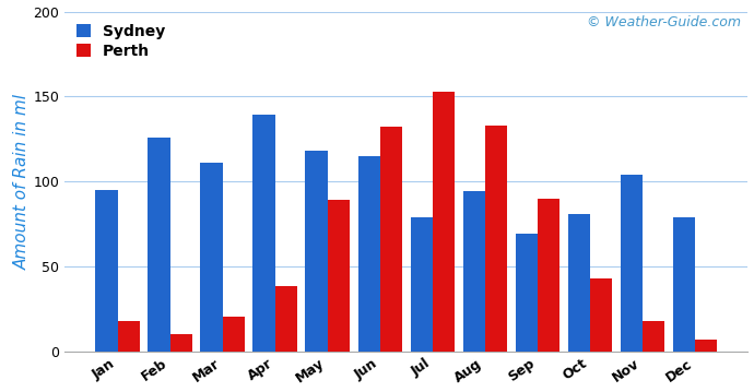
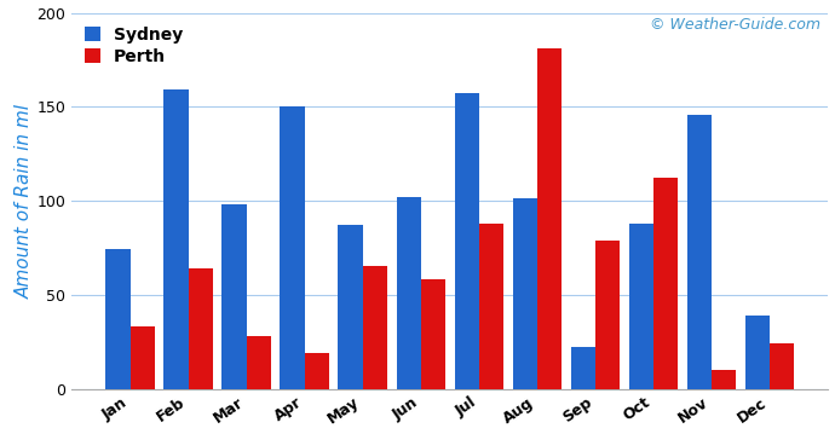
Sydney/Jan: 95 -> 74
Perth/Jan: 18 -> 33
Sydney/Feb: 126 -> 159
Perth/Feb: 10 -> 64
Sydney/Mar: 111 -> 98
Perth/Mar: 20 -> 28
Sydney/Apr: 139 -> 150
Perth/Apr: 38 -> 19
Sydney/May: 118 -> 87
Perth/May: 89 -> 65
Sydney/Jun: 115 -> 102
Perth/Jun: 132 -> 58
Sydney/Jul: 79 -> 157
Perth/Jul: 153 -> 88
Sydney/Aug: 94 -> 101
Perth/Aug: 133 -> 181
Sydney/Sep: 69 -> 22
Perth/Sep: 90 -> 79
Sydney/Oct: 81 -> 88
Perth/Oct: 43 -> 112
Sydney/Nov: 104 -> 146
Perth/Nov: 18 -> 10
Sydney/Dec: 79 -> 39
Perth/Dec: 7 -> 24
